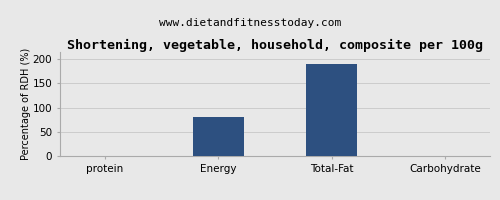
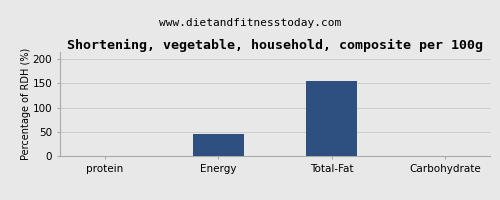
Energy: 80 -> 46
Total-Fat: 190 -> 155
